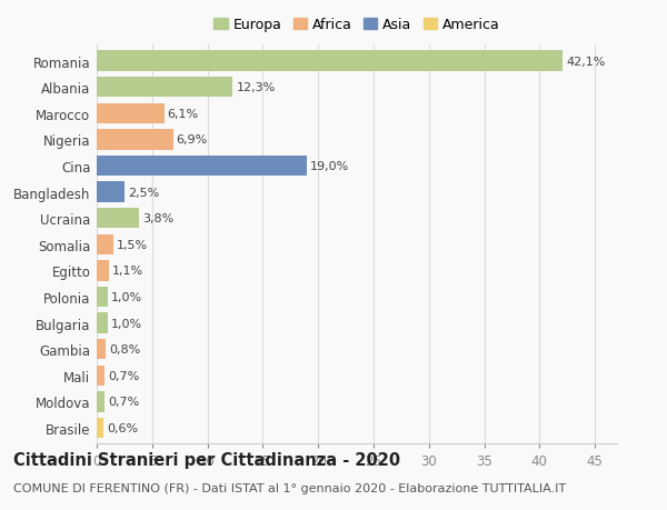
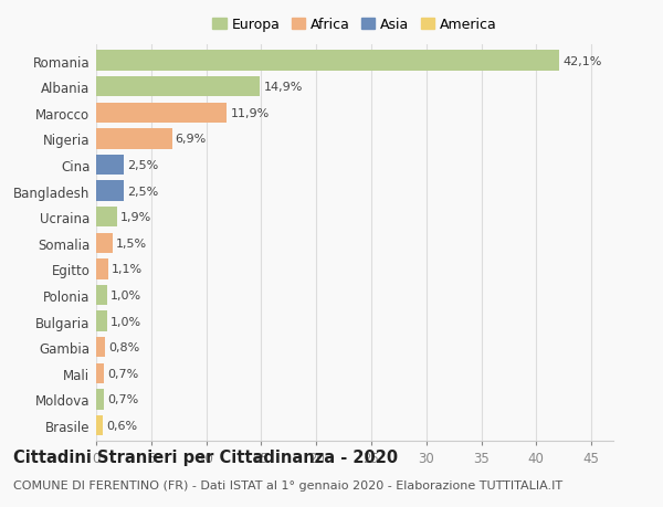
Albania: 12,3% -> 14,9%
Marocco: 6,1% -> 11,9%
Cina: 19,0% -> 2,5%
Ucraina: 3,8% -> 1,9%
